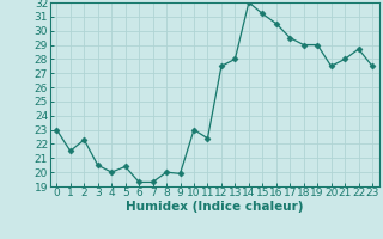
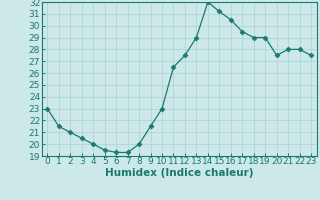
2: 22.3 -> 21.0
5: 20.4 -> 19.5
9: 19.9 -> 21.5
11: 22.4 -> 26.5
13: 28.0 -> 29.0
22: 28.7 -> 28.0
